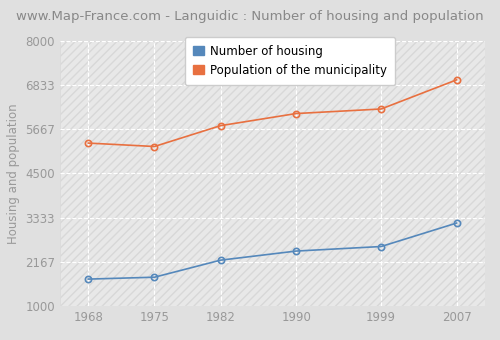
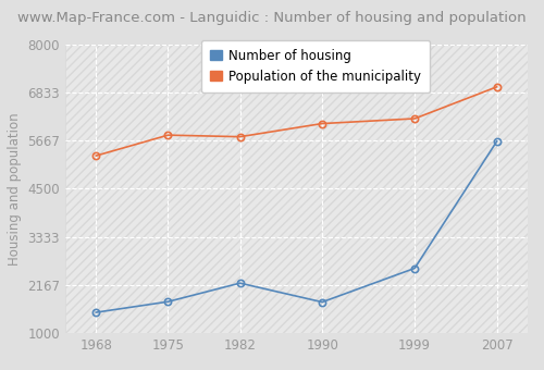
Number of housing/1968: 1710 -> 1500
Population of the municipality/1975: 5210 -> 5800
Number of housing/1990: 2450 -> 1750
Number of housing/2007: 3190 -> 5650
